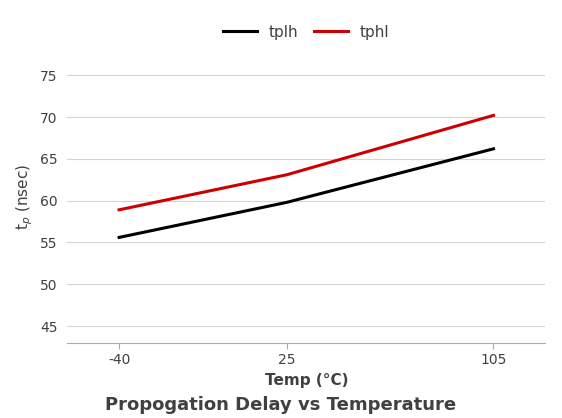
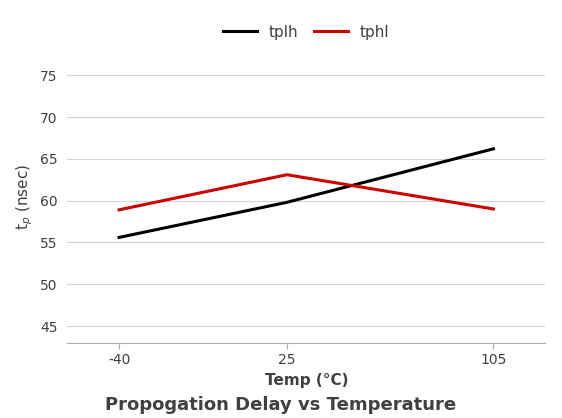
tphl/105: 70.2 -> 59.0
